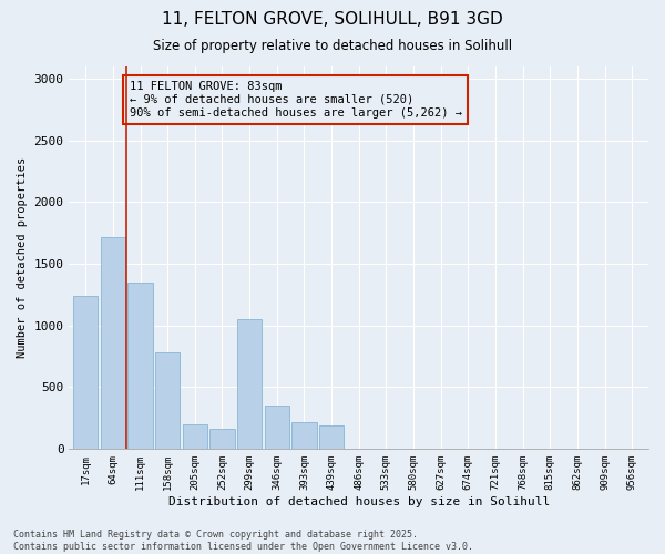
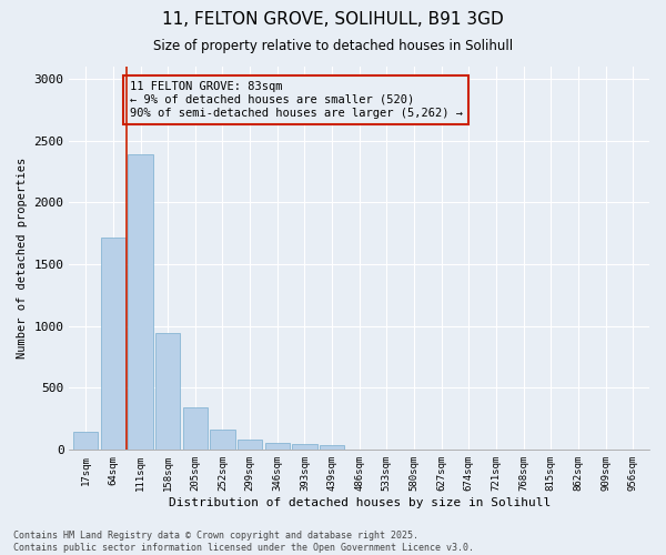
17sqm: 1240 -> 140
111sqm: 1350 -> 2390
158sqm: 780 -> 940
205sqm: 200 -> 340
299sqm: 1050 -> 80
346sqm: 350 -> 50
393sqm: 210 -> 40
439sqm: 190 -> 30
